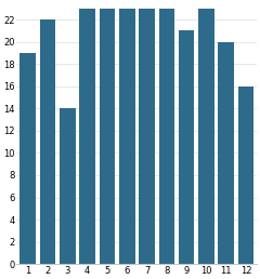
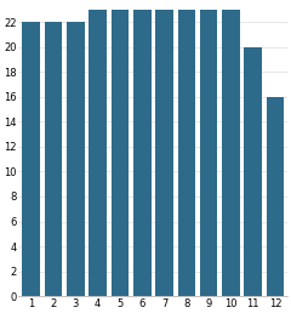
1: 19 -> 22
3: 14 -> 22
9: 21 -> 23
